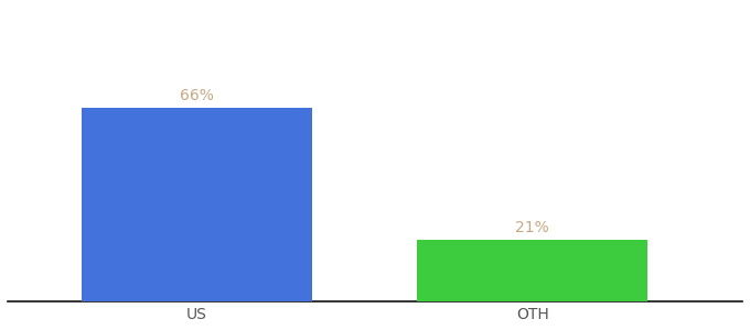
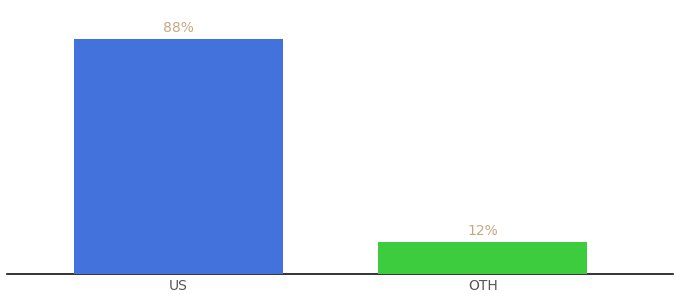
US: 66% -> 88%
OTH: 21% -> 12%
